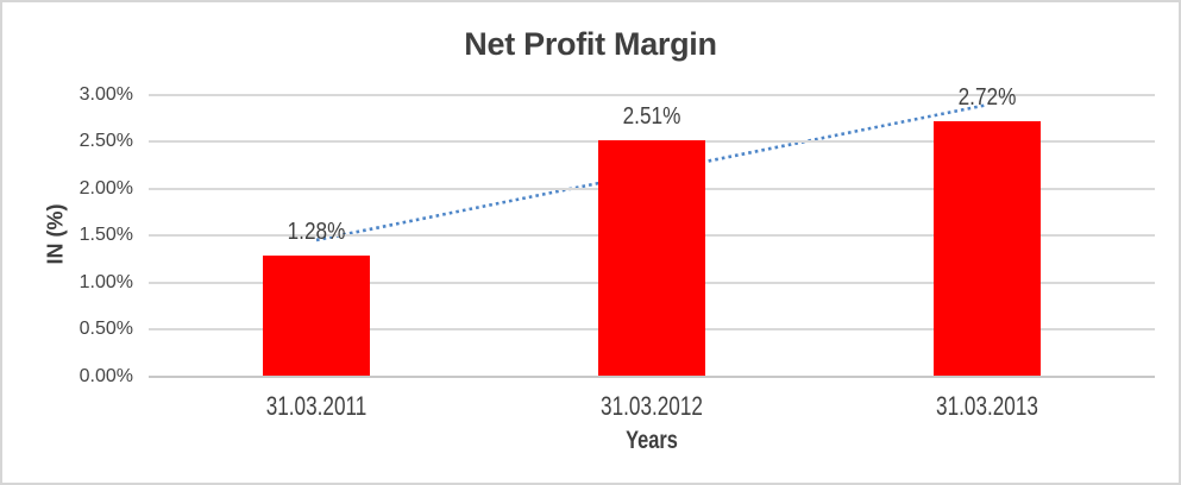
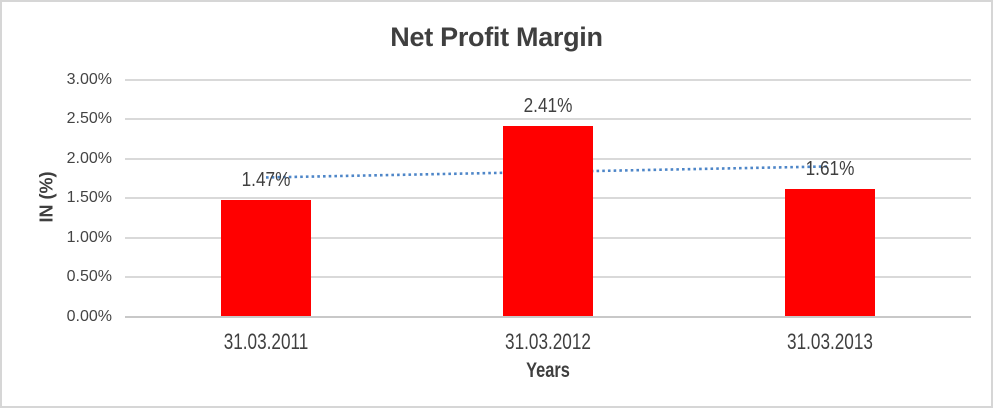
31.03.2011: 1.28% -> 1.47%
31.03.2012: 2.51% -> 2.41%
31.03.2013: 2.72% -> 1.61%
